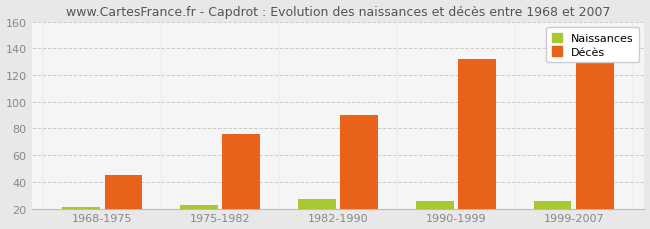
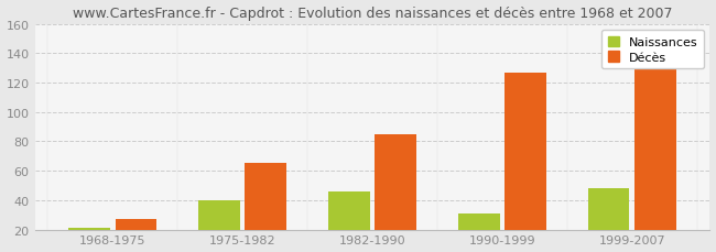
Décès/1968-1975: 45 -> 27
Naissances/1975-1982: 23 -> 40
Décès/1975-1982: 76 -> 65
Naissances/1982-1990: 27 -> 46
Décès/1982-1990: 90 -> 85
Naissances/1990-1999: 26 -> 31
Décès/1990-1999: 132 -> 127
Naissances/1999-2007: 26 -> 48
